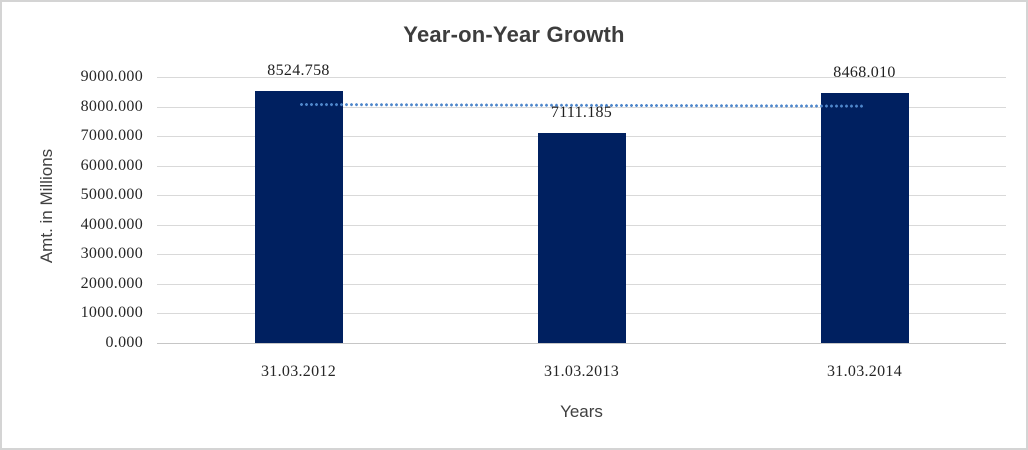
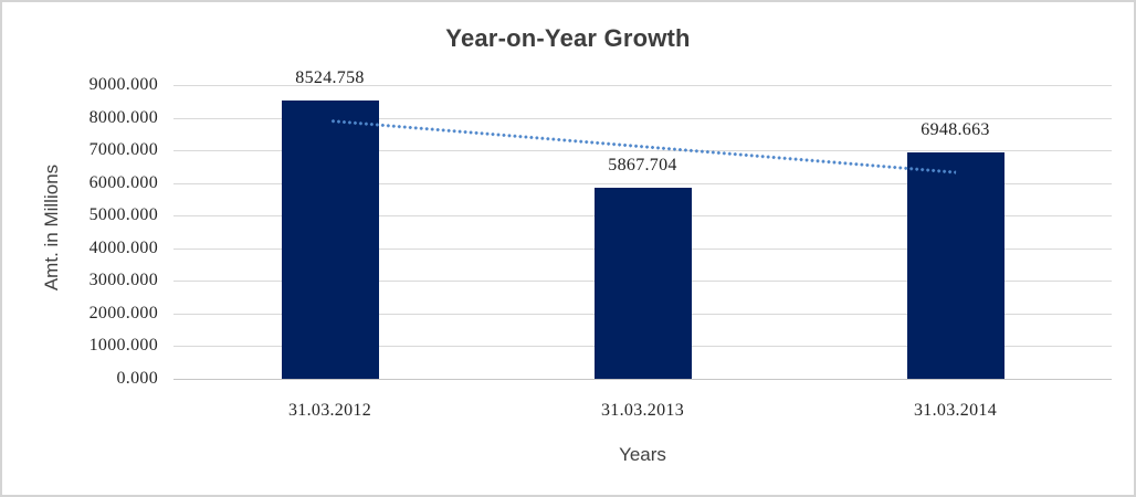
31.03.2013: 7111.185 -> 5867.704
31.03.2014: 8468.010 -> 6948.663
